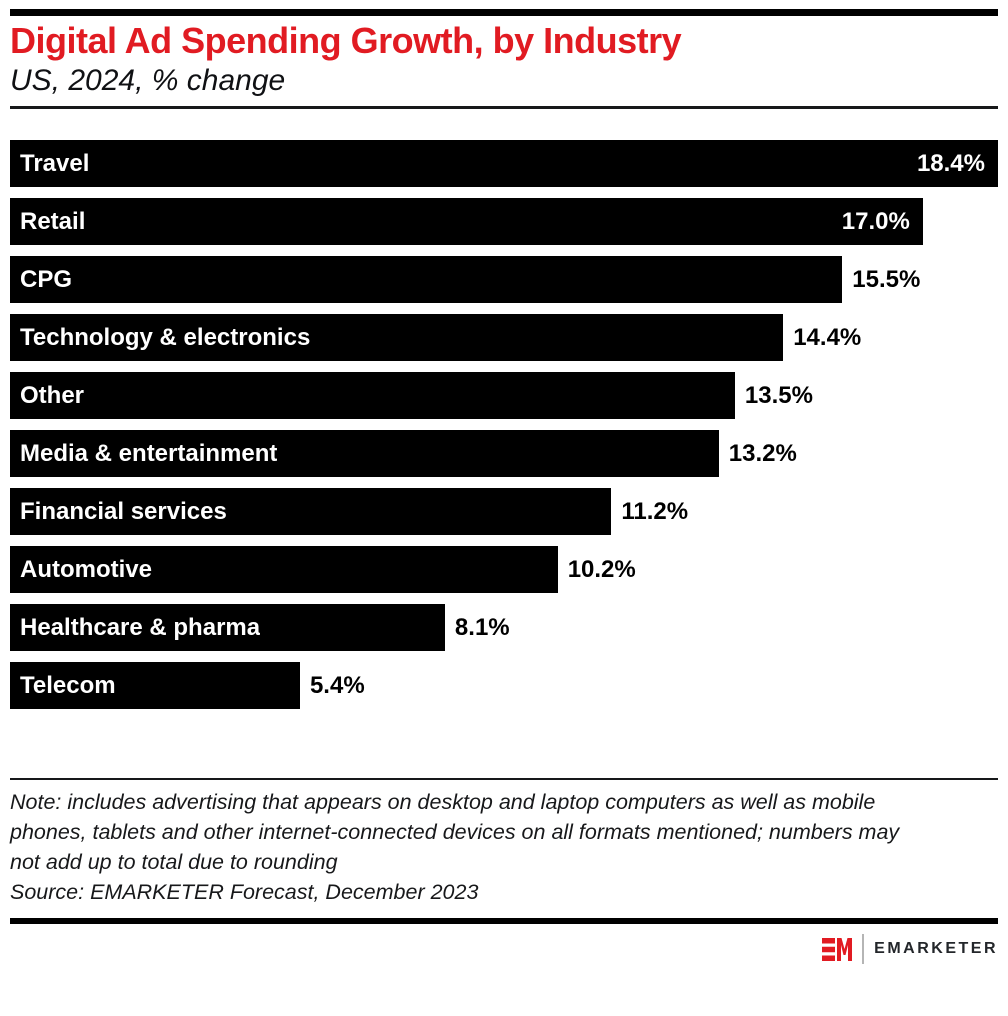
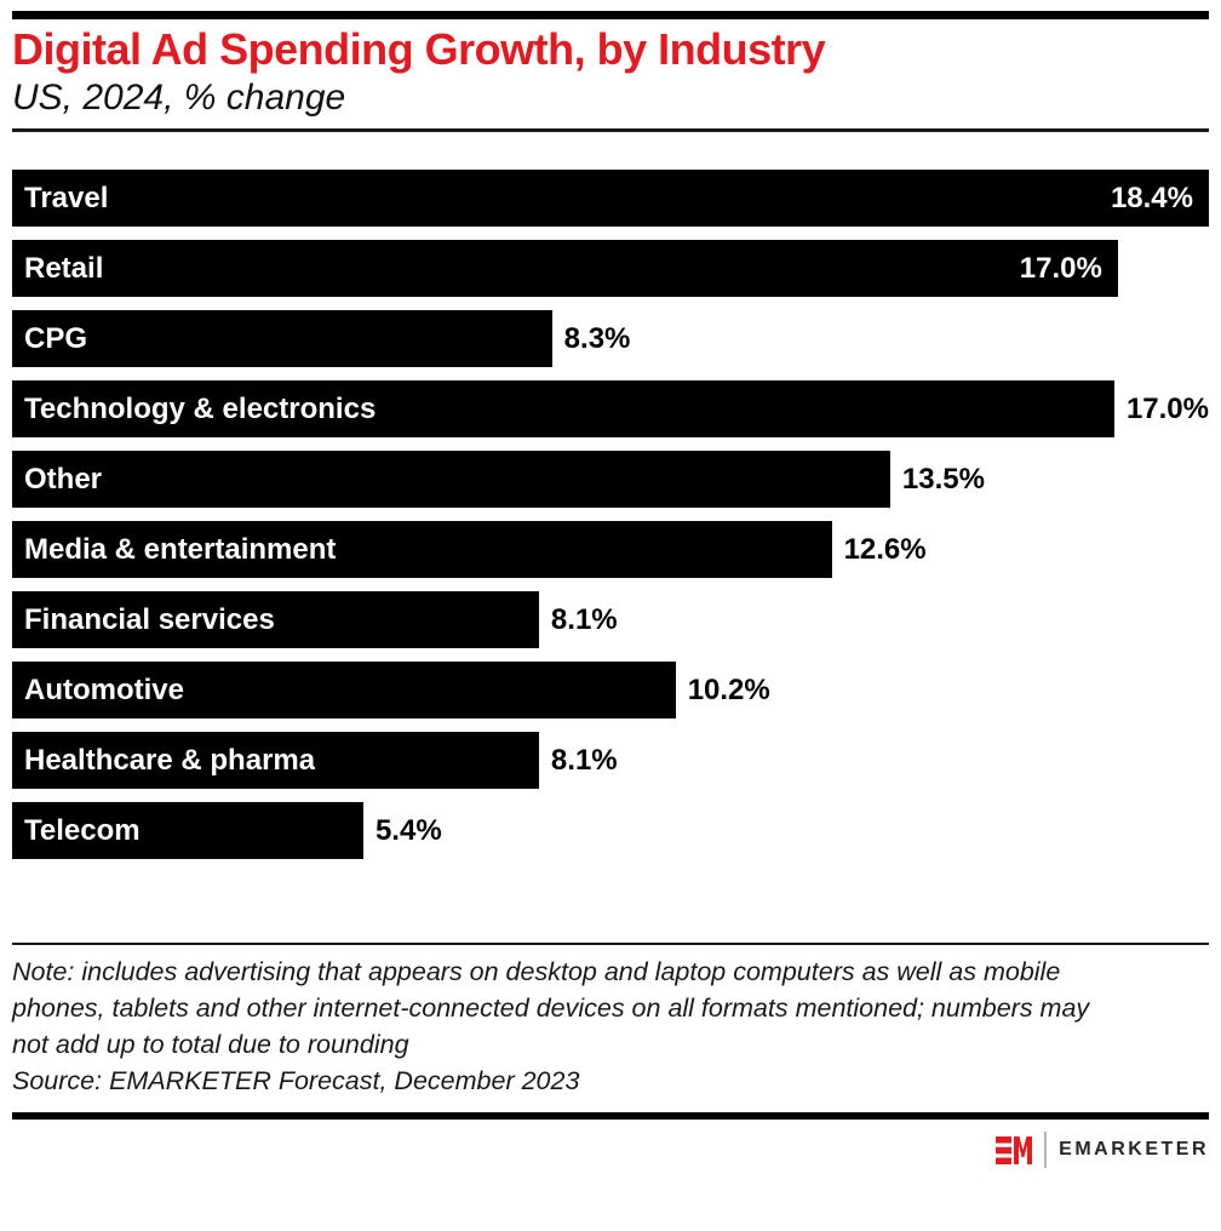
CPG: 15.5% -> 8.3%
Technology & electronics: 14.4% -> 17.0%
Media & entertainment: 13.2% -> 12.6%
Financial services: 11.2% -> 8.1%
